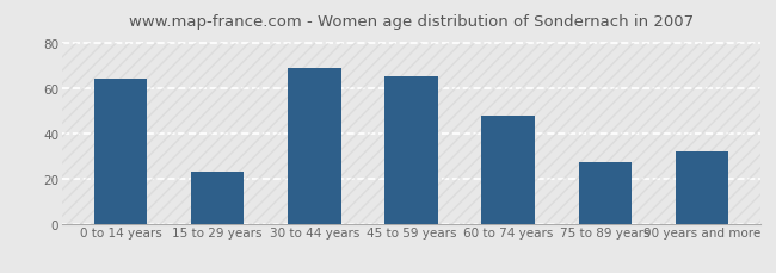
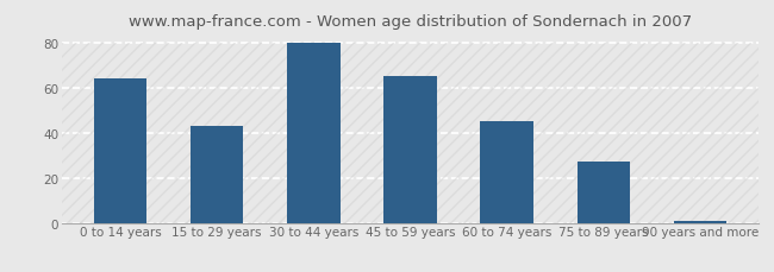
15 to 29 years: 23 -> 43
30 to 44 years: 69 -> 80
60 to 74 years: 48 -> 45
90 years and more: 32 -> 1
